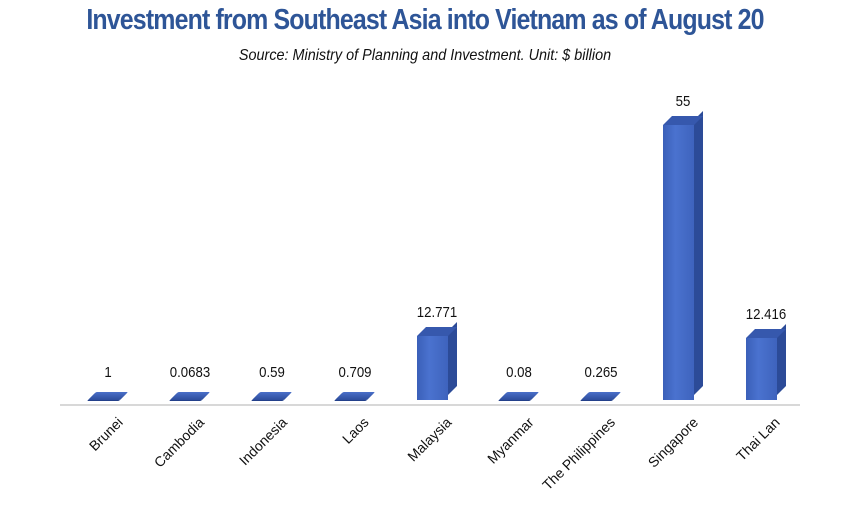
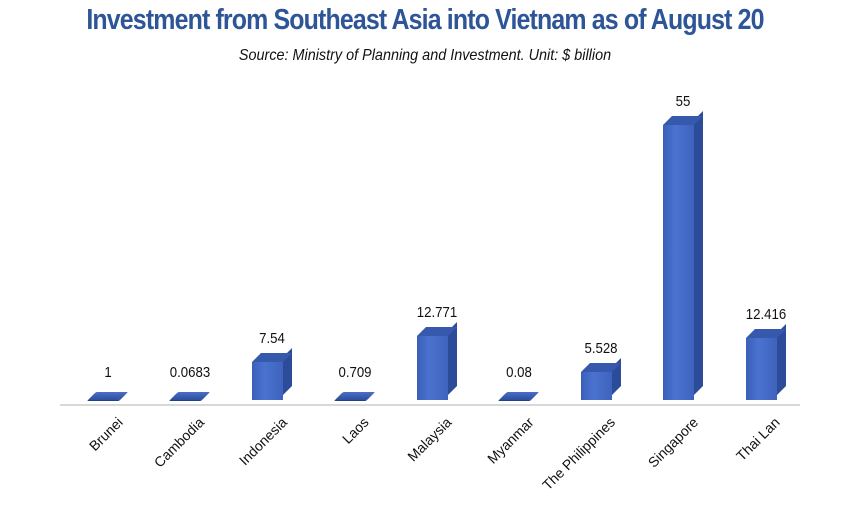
Indonesia: 0.59 -> 7.54
The Philippines: 0.265 -> 5.528
